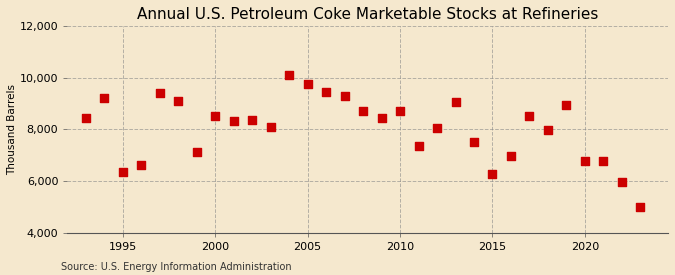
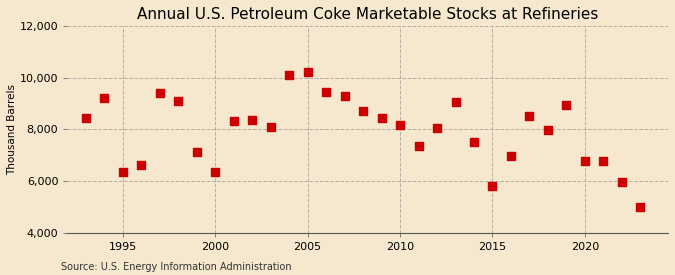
2000: 8,500 -> 6,350
2005: 9,750 -> 10,200
2010: 8,700 -> 8,150
2015: 6,250 -> 5,800
